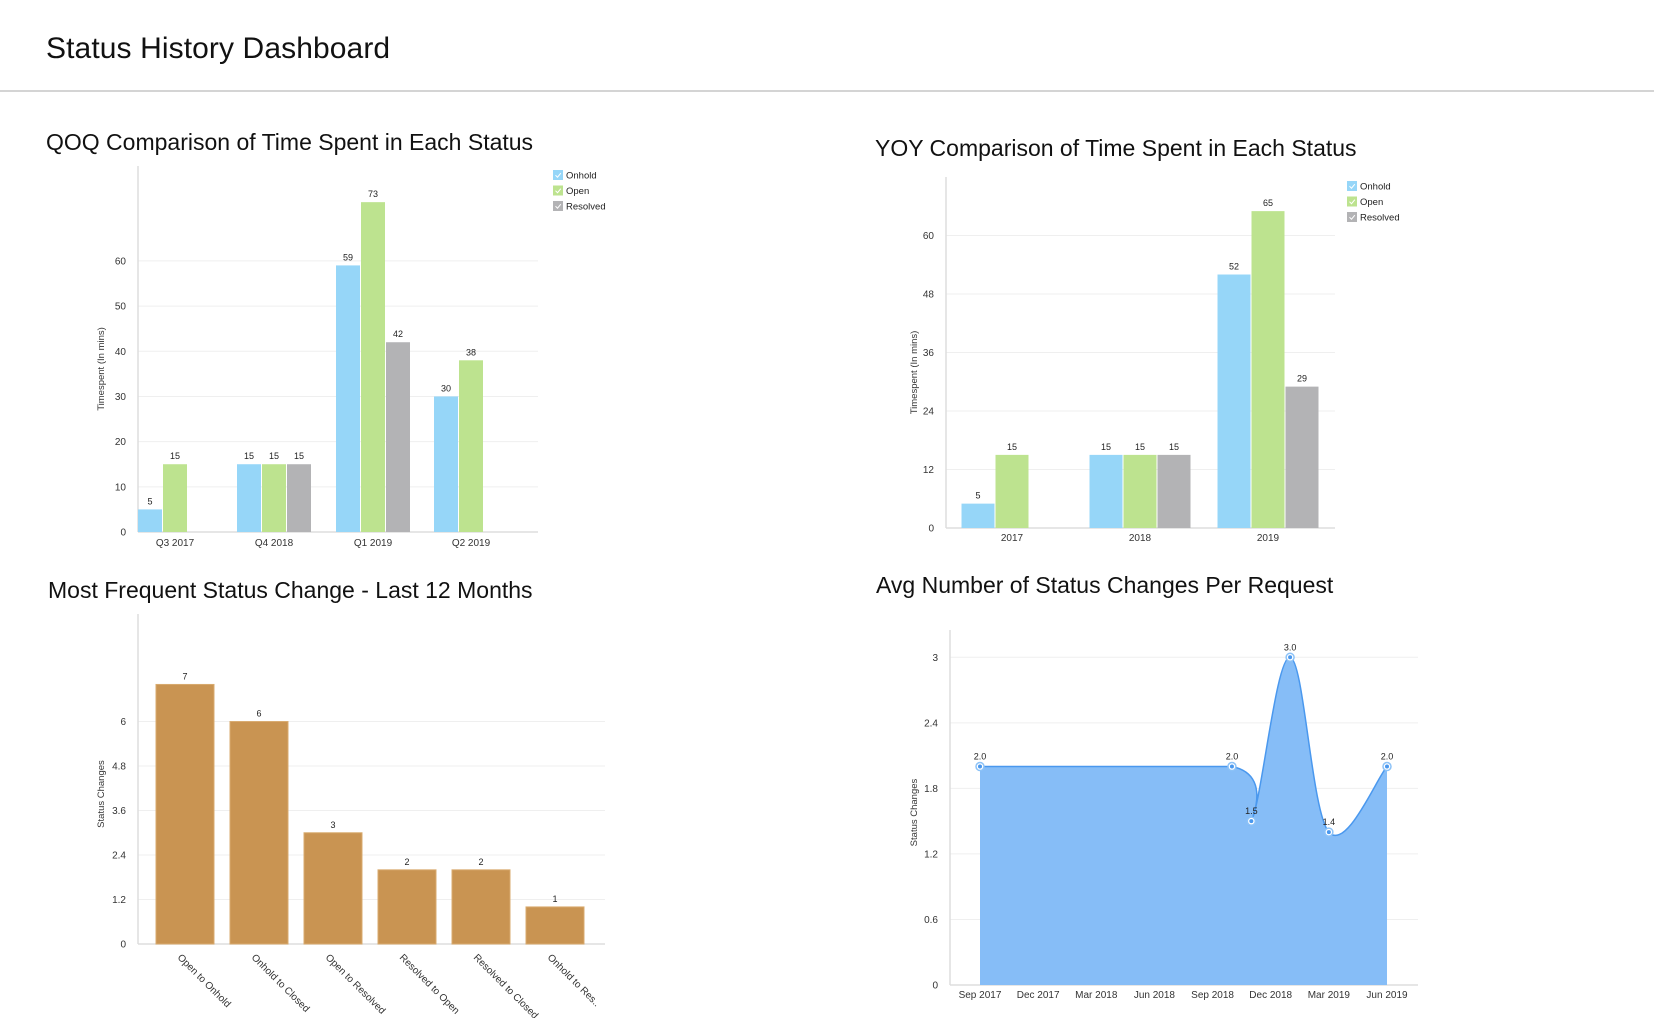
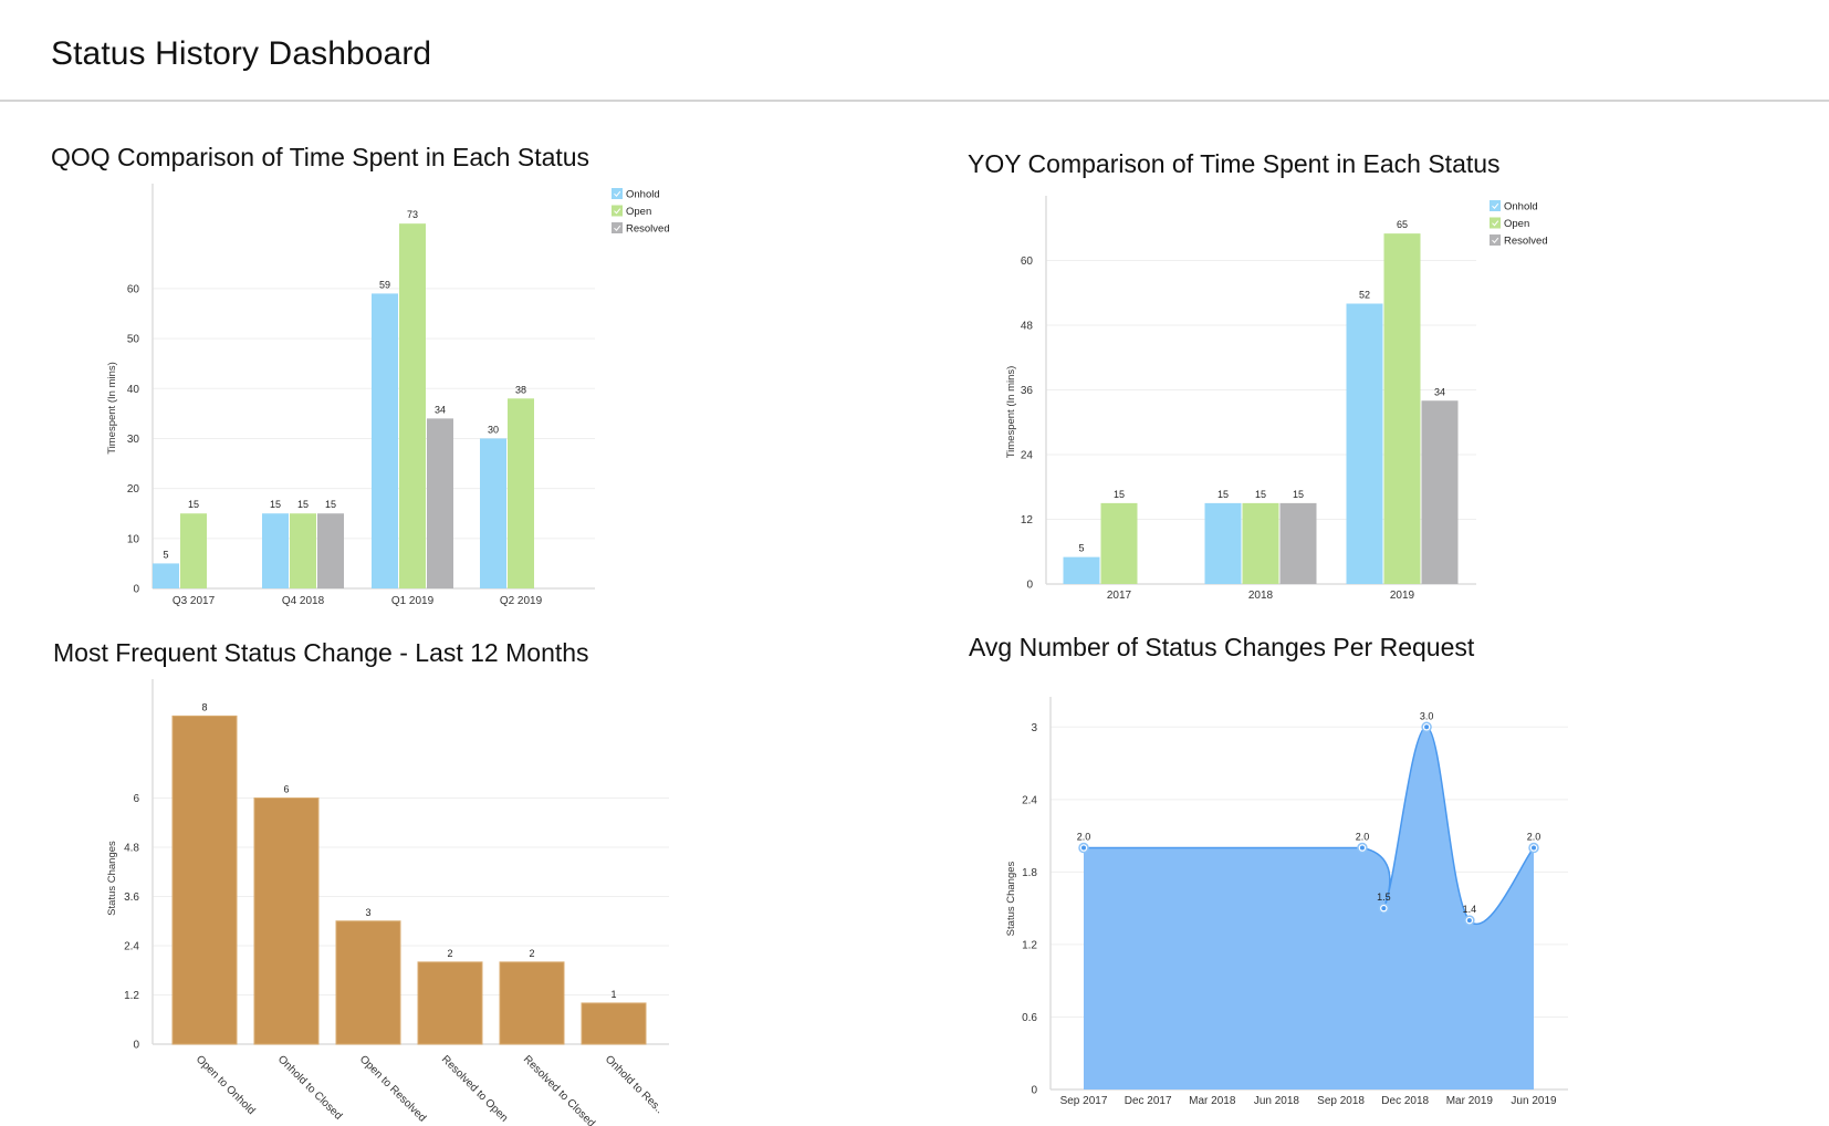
QOQ Comparison of Time Spent in Each Status/Resolved/Q1 2019: 42 -> 34
YOY Comparison of Time Spent in Each Status/Resolved/2019: 29 -> 34
Most Frequent Status Change - Last 12 Months/Open to Onhold: 7 -> 8
